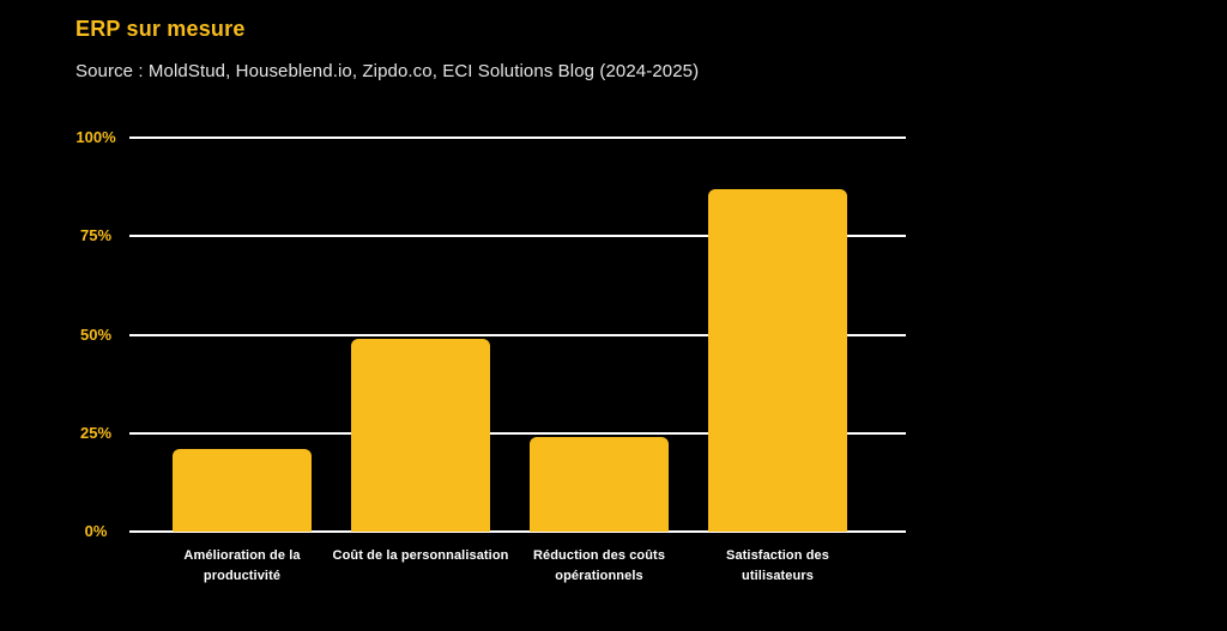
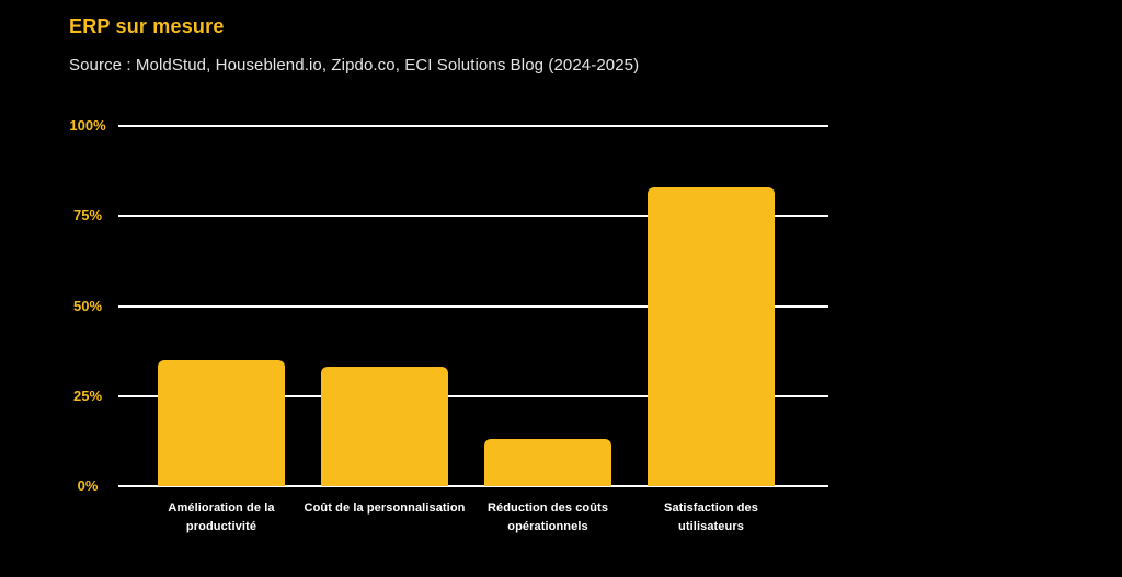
Amélioration de la productivité: 21% -> 35%
Coût de la personnalisation: 49% -> 33%
Réduction des coûts opérationnels: 24% -> 13%
Satisfaction des utilisateurs: 87% -> 83%
